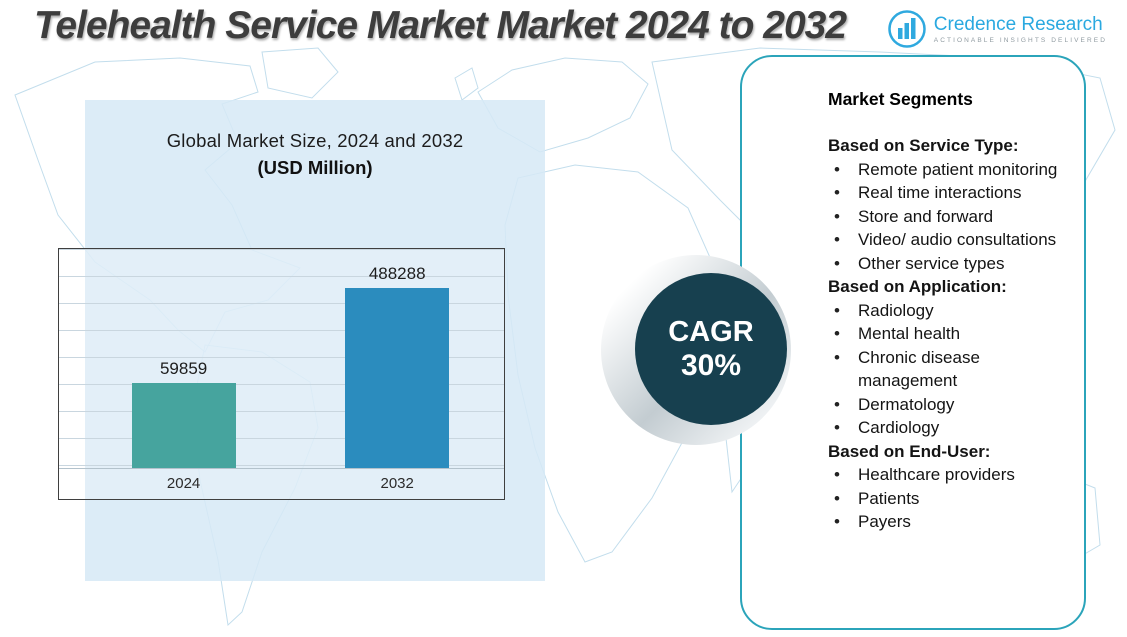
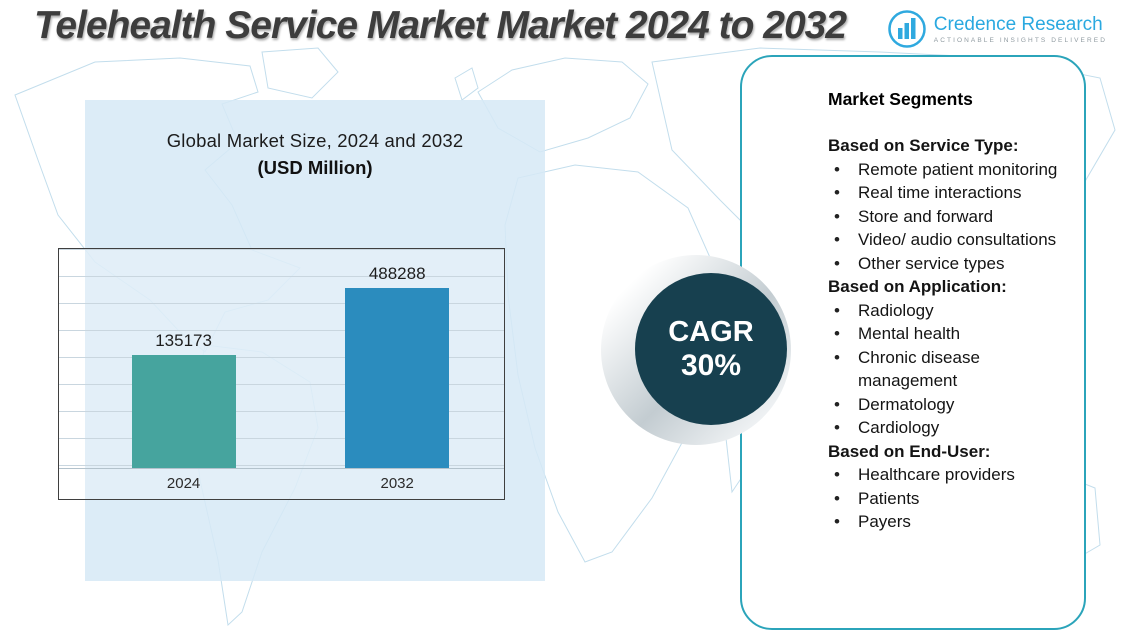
2024: 59859 -> 135173
